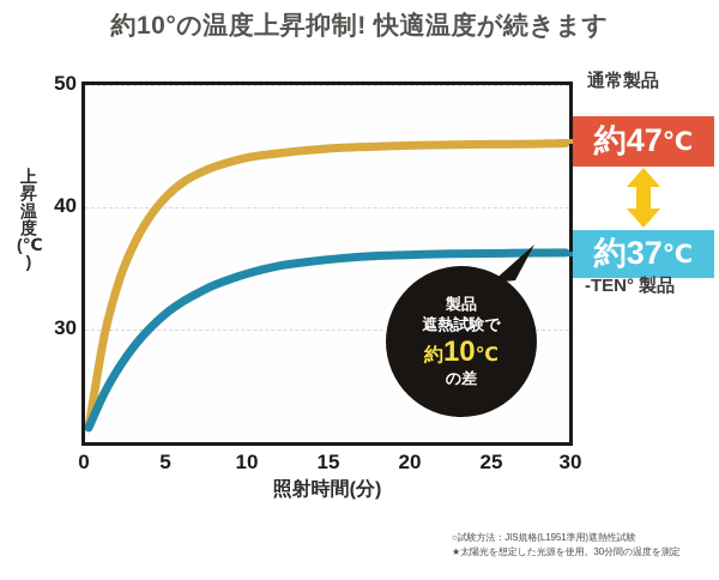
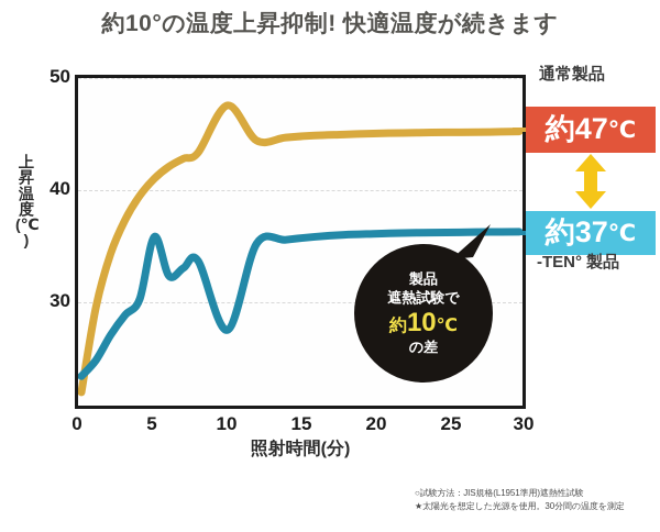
-TEN° 製品/0: 21.0 -> 22.6
-TEN° 製品/5: 31.6 -> 36.5
通常製品/10: 45.7 -> 49.6
-TEN° 製品/10: 35.1 -> 27.2
